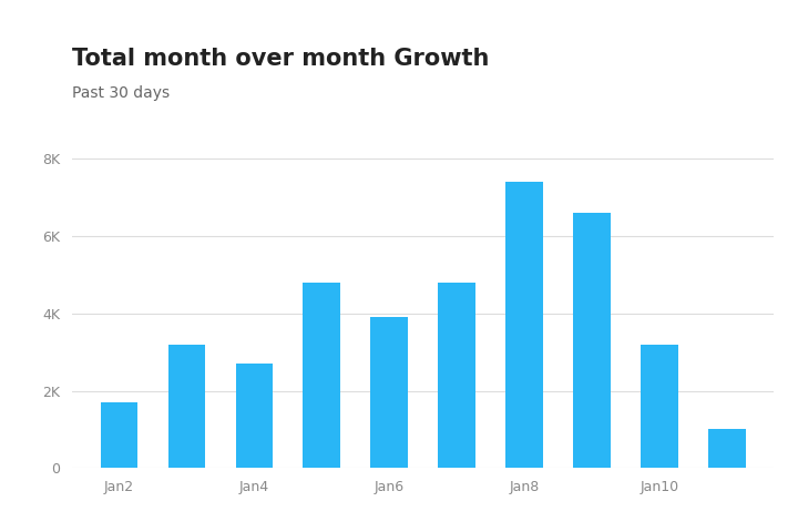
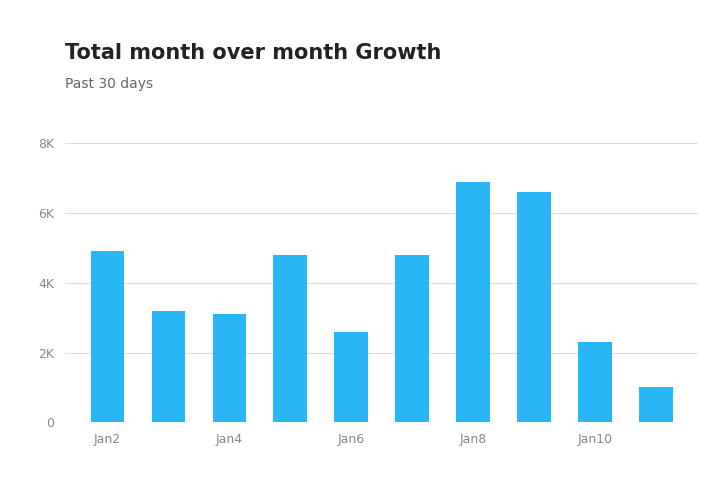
Jan2: 1.7K -> 4.9K
Jan4: 2.7K -> 3.1K
Jan6: 3.9K -> 2.6K
Jan8: 7.4K -> 6.9K
Jan10: 3.2K -> 2.3K
